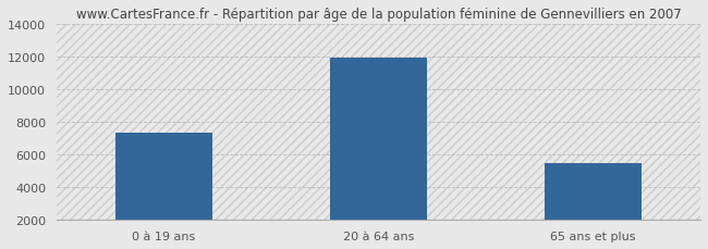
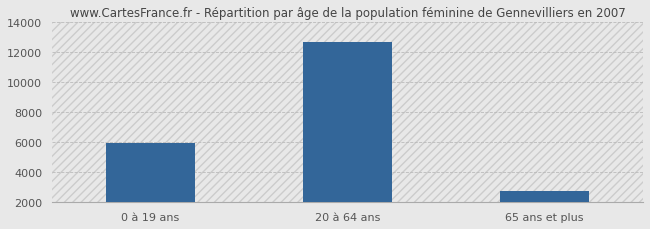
0 à 19 ans: 7300 -> 6000
20 à 64 ans: 11900 -> 12600
65 ans et plus: 5500 -> 2800
